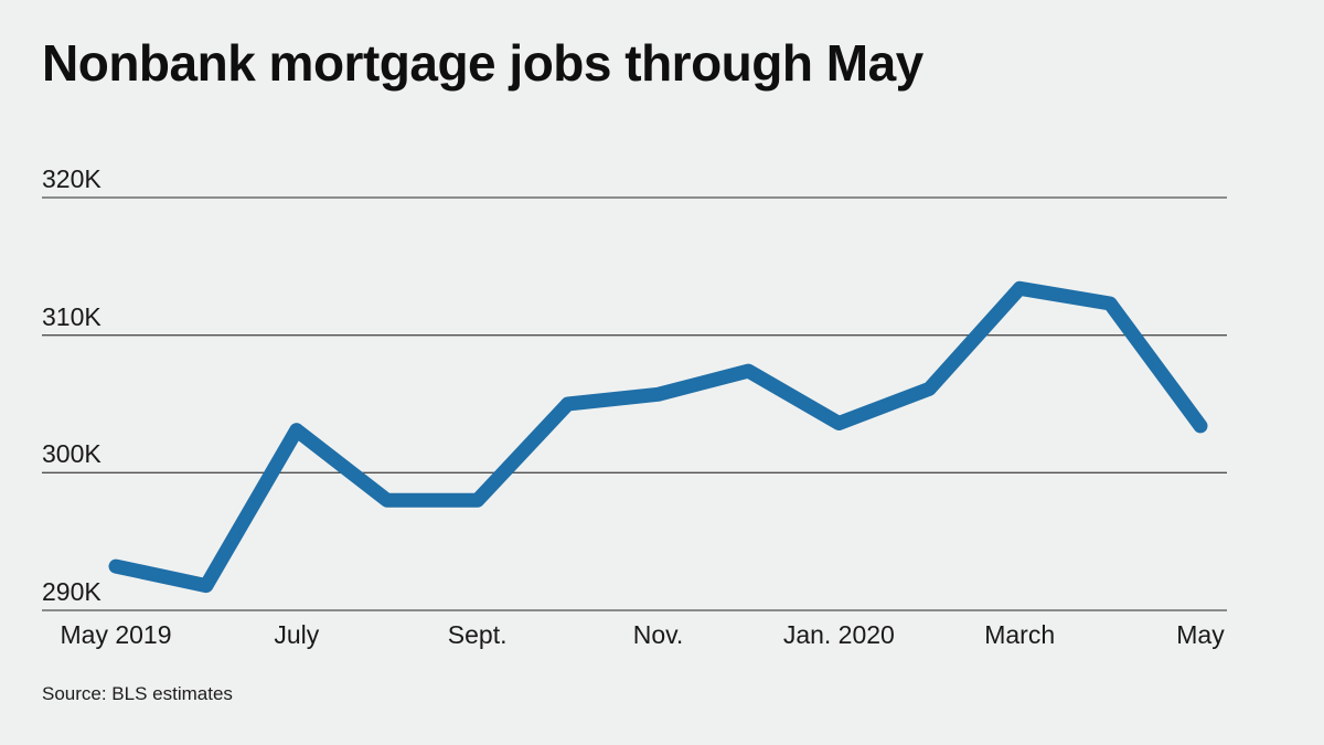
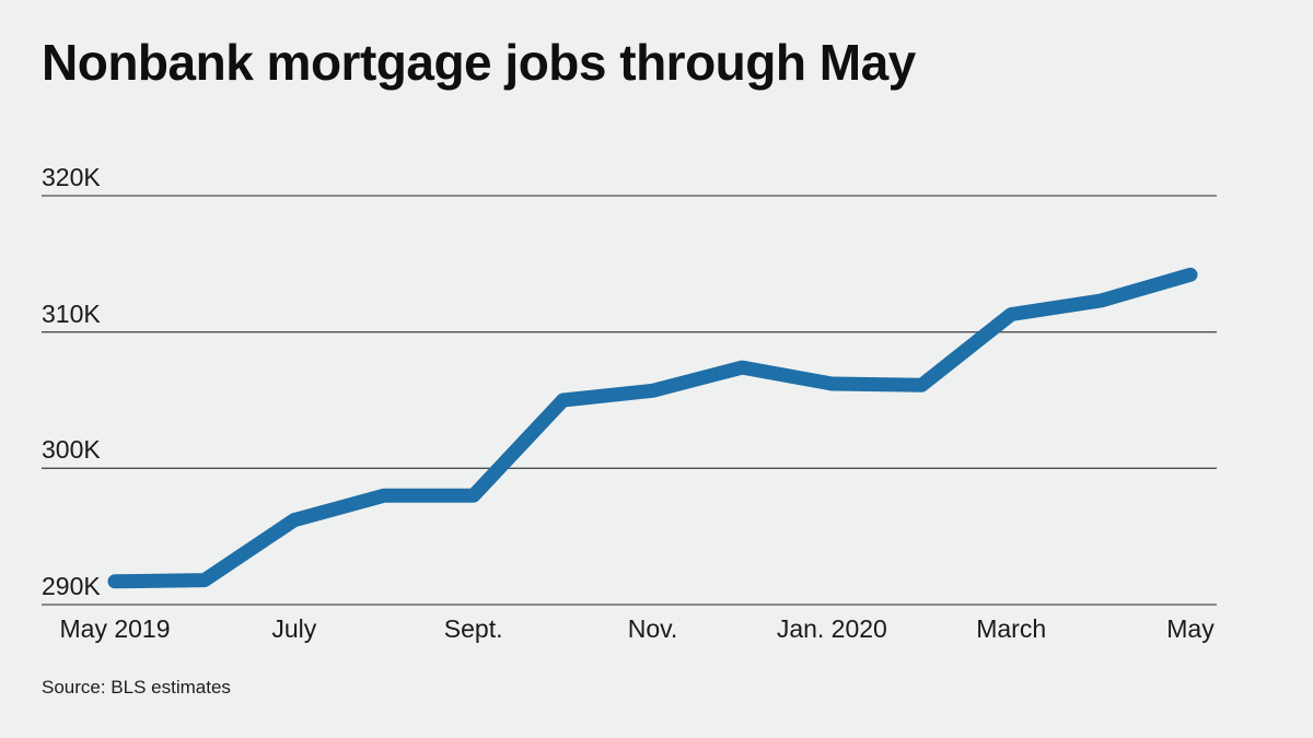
May 2019: 293.2K -> 291.7K
July: 303.1K -> 296.2K
Jan. 2020: 303.6K -> 306.2K
March: 313.4K -> 311.3K
May: 303.4K -> 314.2K
